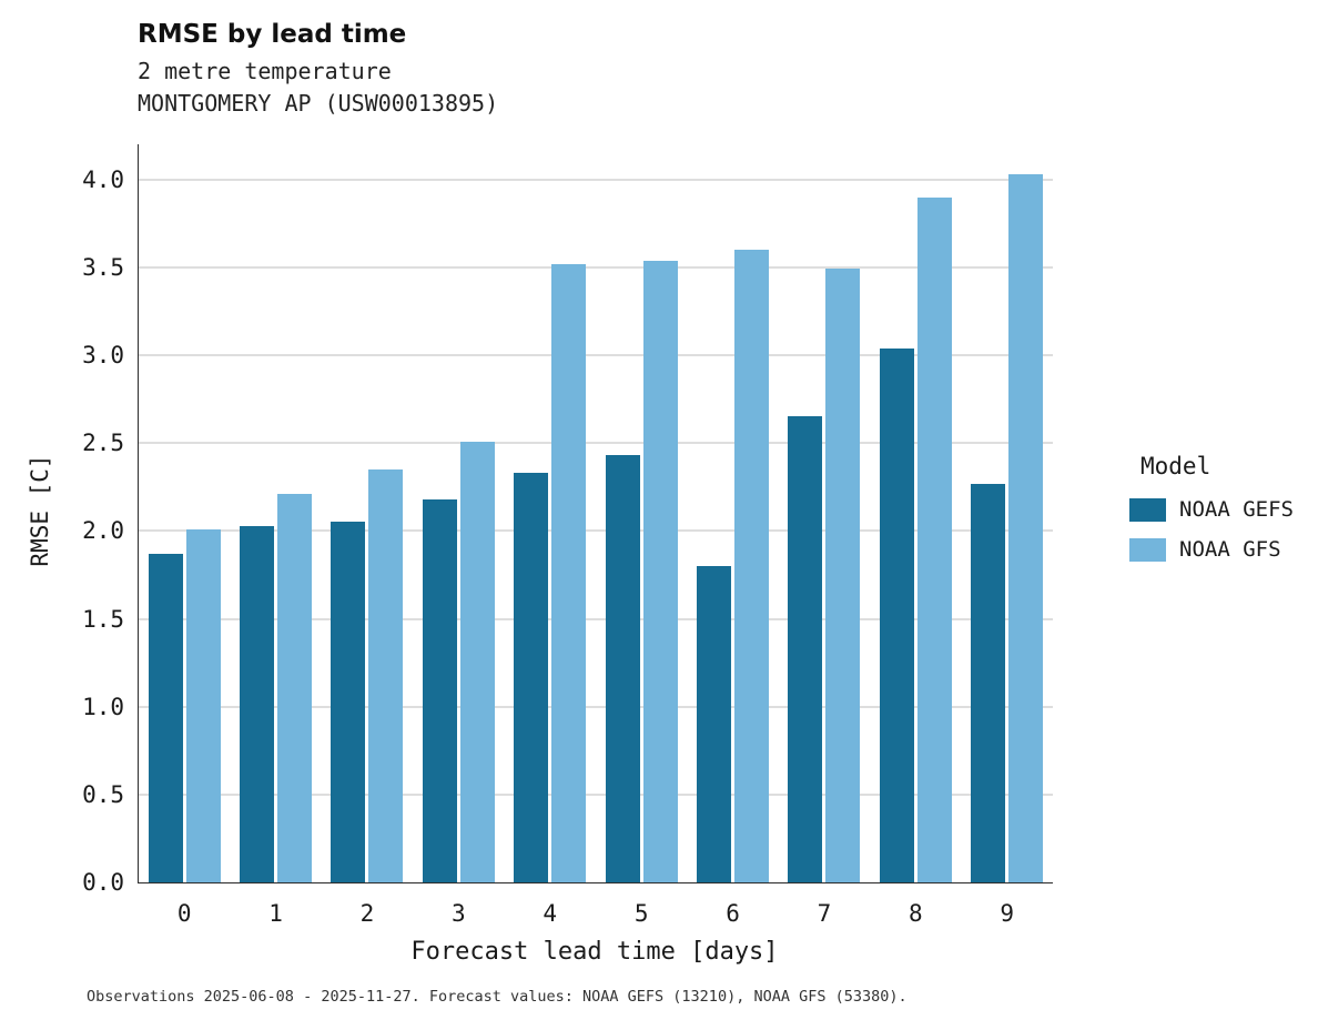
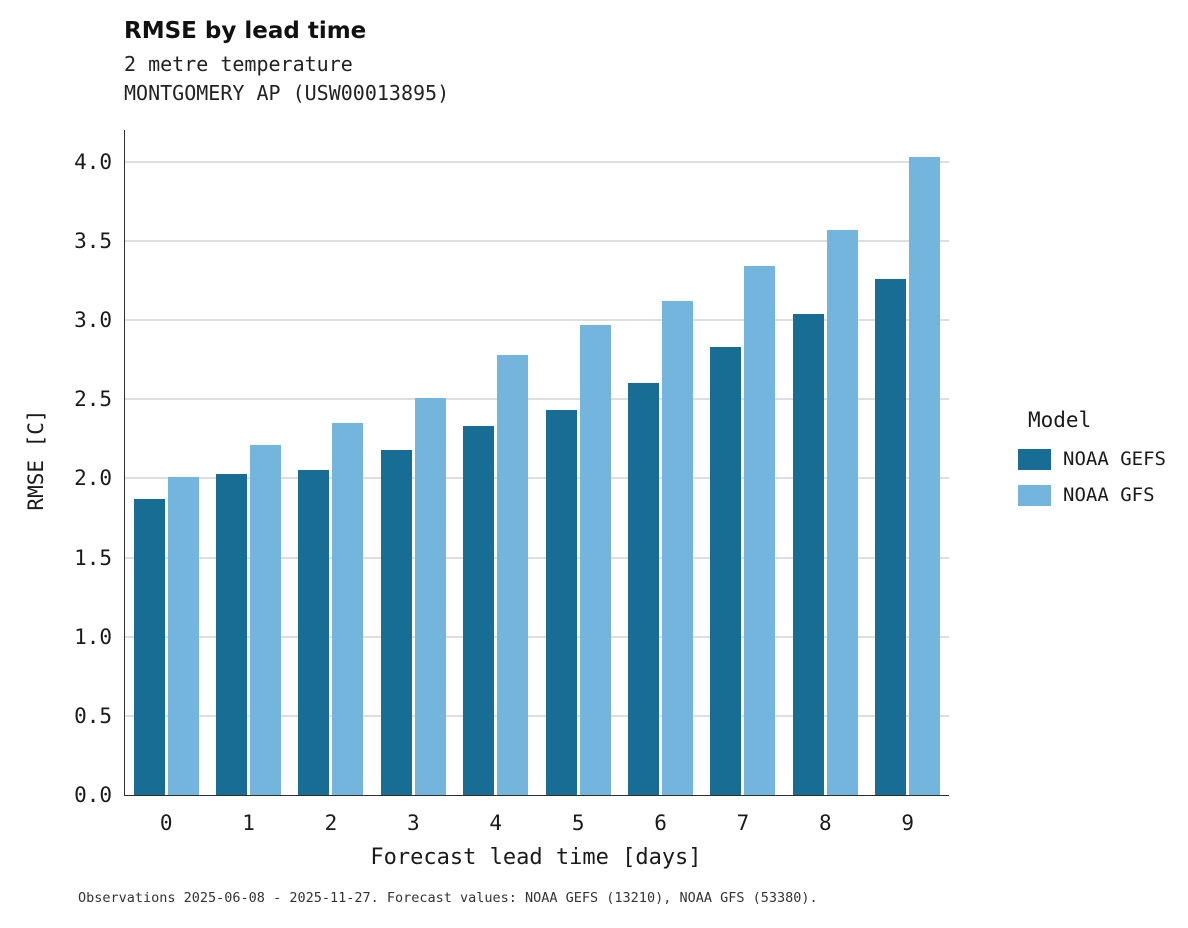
NOAA GFS/4: 3.52 -> 2.78
NOAA GFS/5: 3.54 -> 2.97
NOAA GEFS/6: 1.80 -> 2.60
NOAA GFS/6: 3.60 -> 3.12
NOAA GEFS/7: 2.65 -> 2.83
NOAA GFS/7: 3.49 -> 3.34
NOAA GFS/8: 3.90 -> 3.57
NOAA GEFS/9: 2.27 -> 3.26
